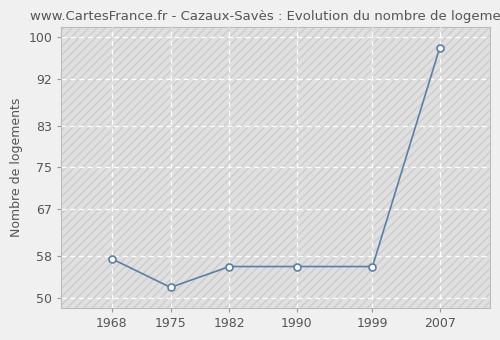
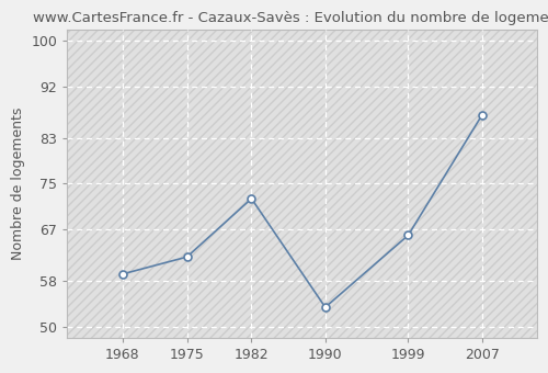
1968: 57.5 -> 59.2
1975: 52.0 -> 62.2
1982: 56.0 -> 72.4
1990: 56.0 -> 53.4
1999: 56.0 -> 66.0
2007: 98.0 -> 87.0
